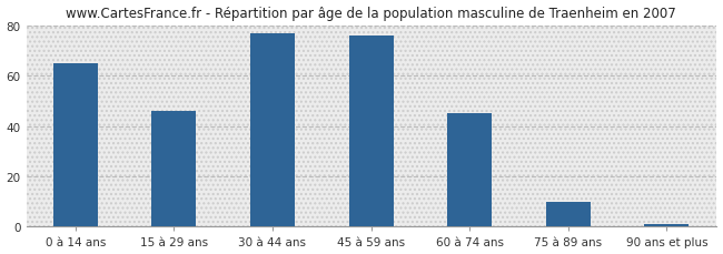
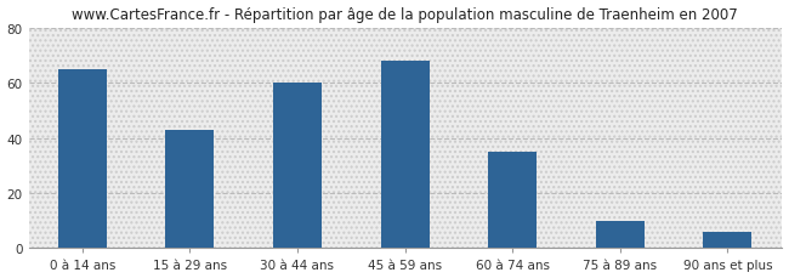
15 à 29 ans: 46 -> 43
30 à 44 ans: 77 -> 60
45 à 59 ans: 76 -> 68
60 à 74 ans: 45 -> 35
90 ans et plus: 1 -> 6
